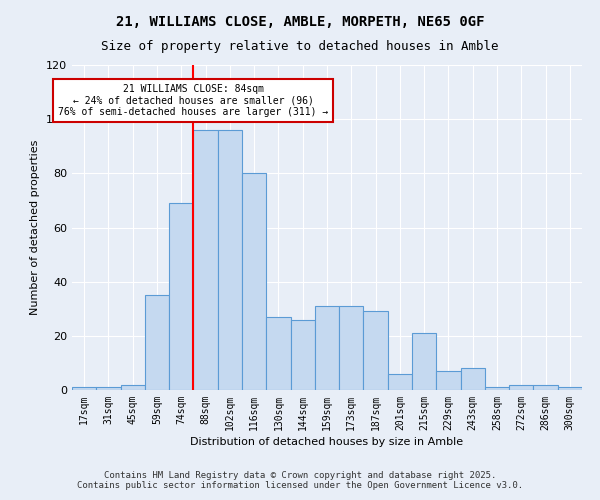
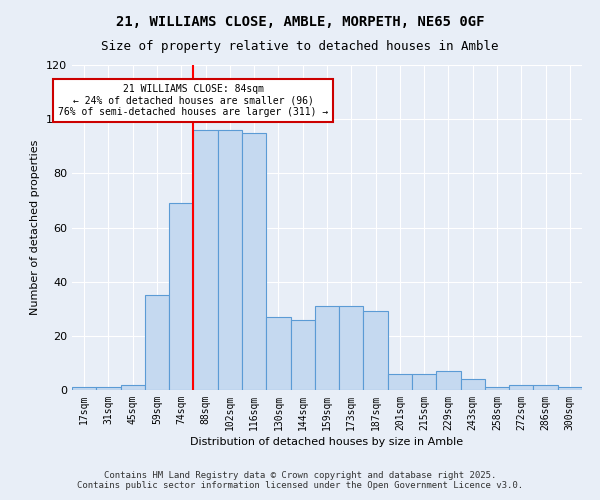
116sqm: 80 -> 95
215sqm: 21 -> 6
243sqm: 8 -> 4
